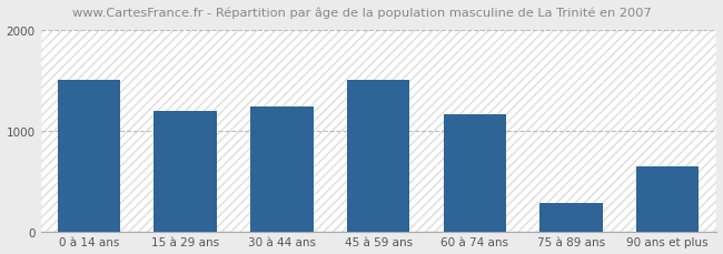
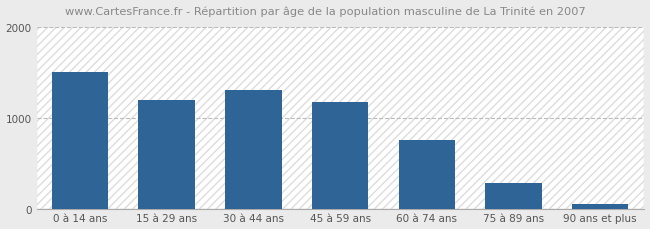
30 à 44 ans: 1240 -> 1300
45 à 59 ans: 1500 -> 1180
60 à 74 ans: 1160 -> 750
90 ans et plus: 640 -> 50
